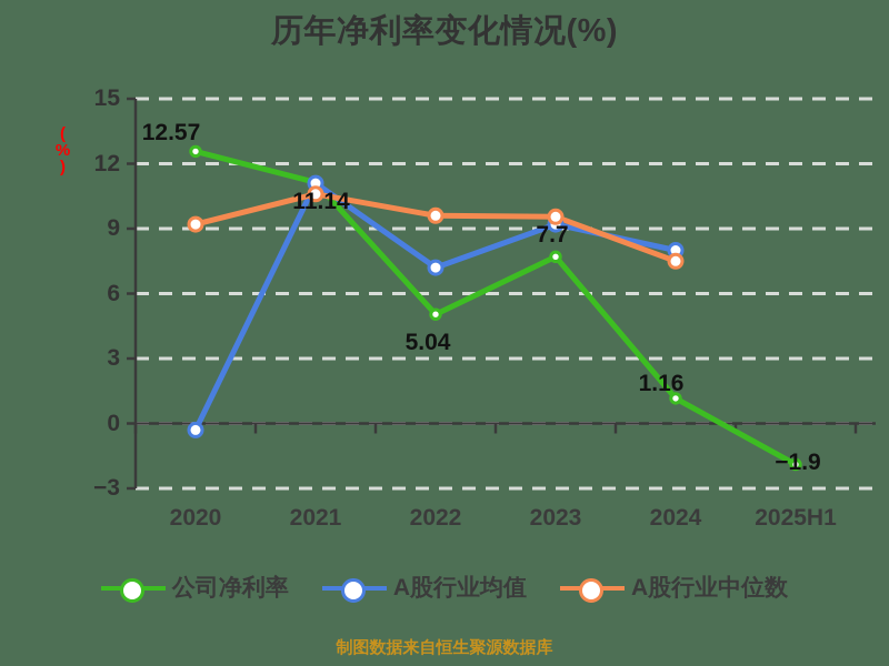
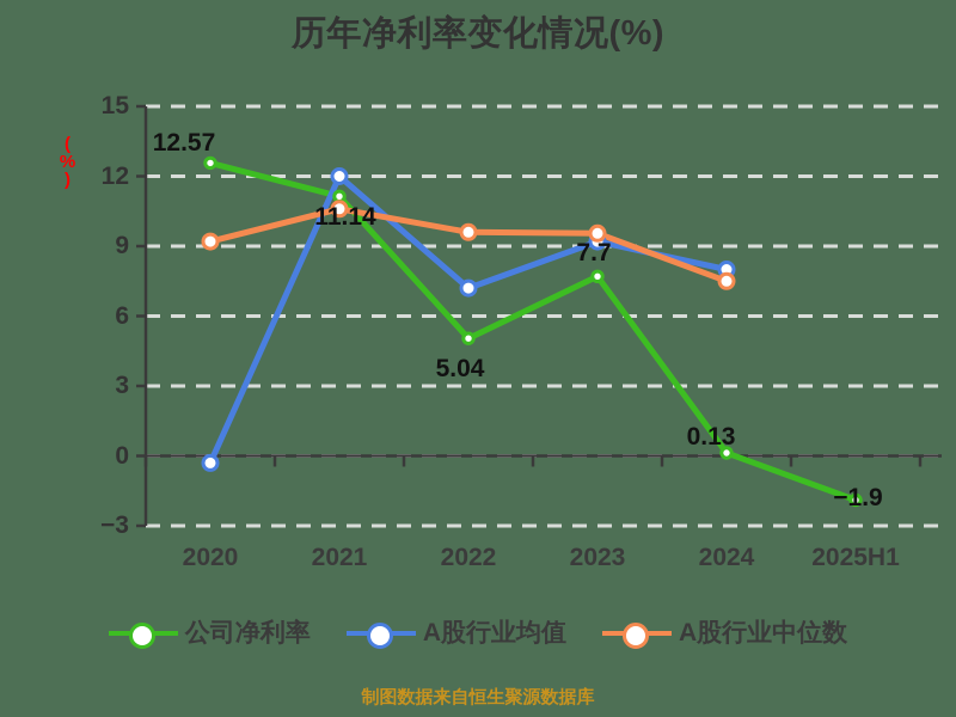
A股行业均值/2021: 11.1 -> 12.0
公司净利率/2024: 1.16 -> 0.13
